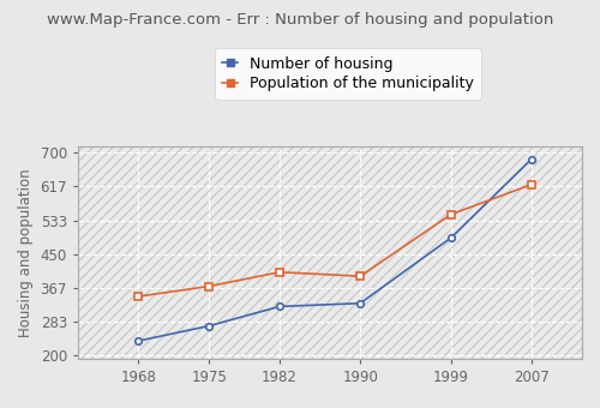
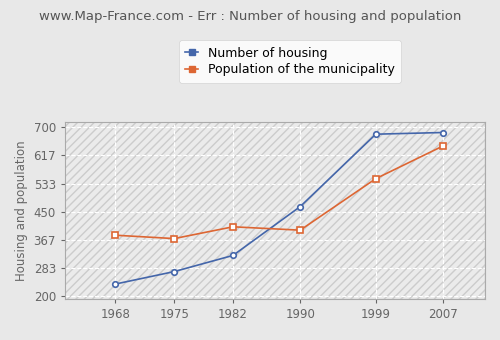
Population of the municipality/1968: 345 -> 380
Number of housing/1990: 328 -> 465
Number of housing/1999: 490 -> 680
Population of the municipality/2007: 622 -> 645
